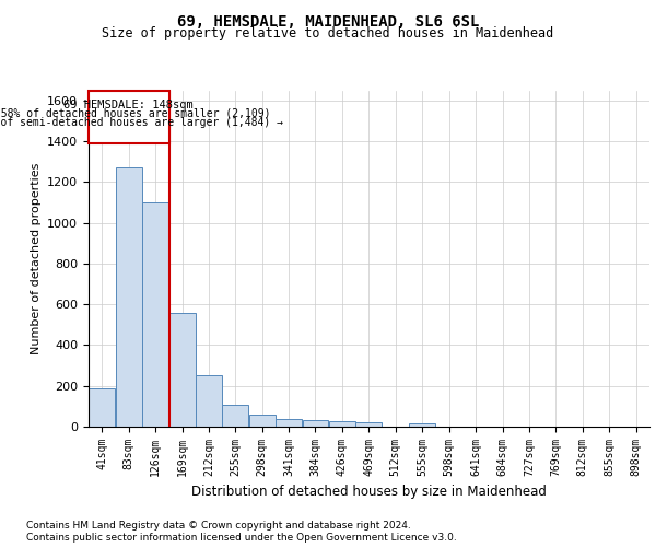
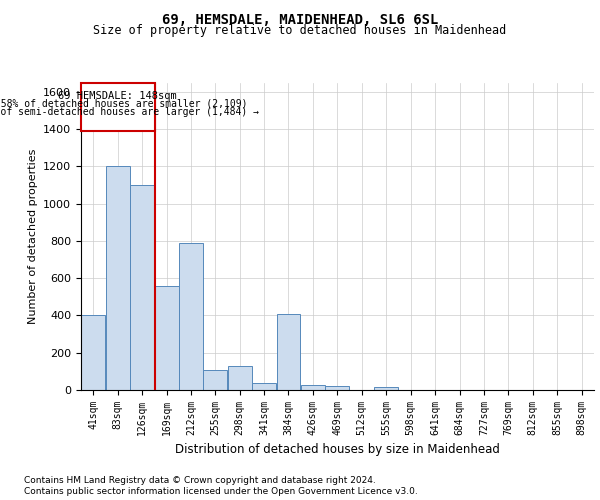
41sqm: 190 -> 400
83sqm: 1270 -> 1200
212sqm: 250 -> 790
298sqm: 60 -> 130
384sqm: 30 -> 410
